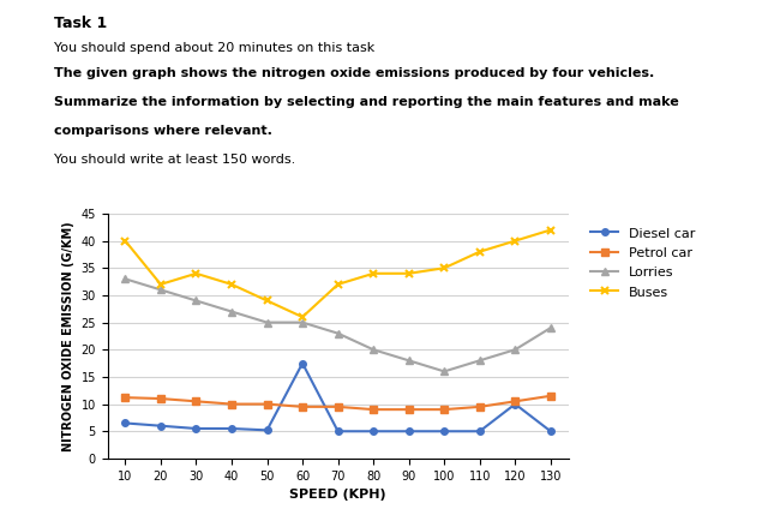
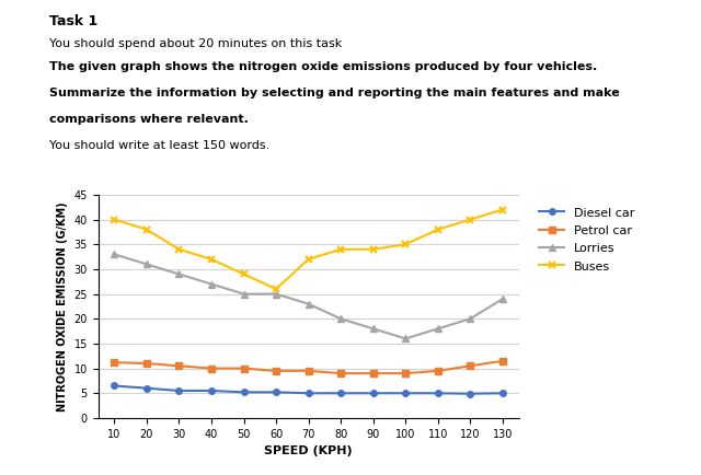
Buses/20: 32 -> 38
Diesel car/60: 17.5 -> 5.2
Diesel car/120: 10.0 -> 4.9
